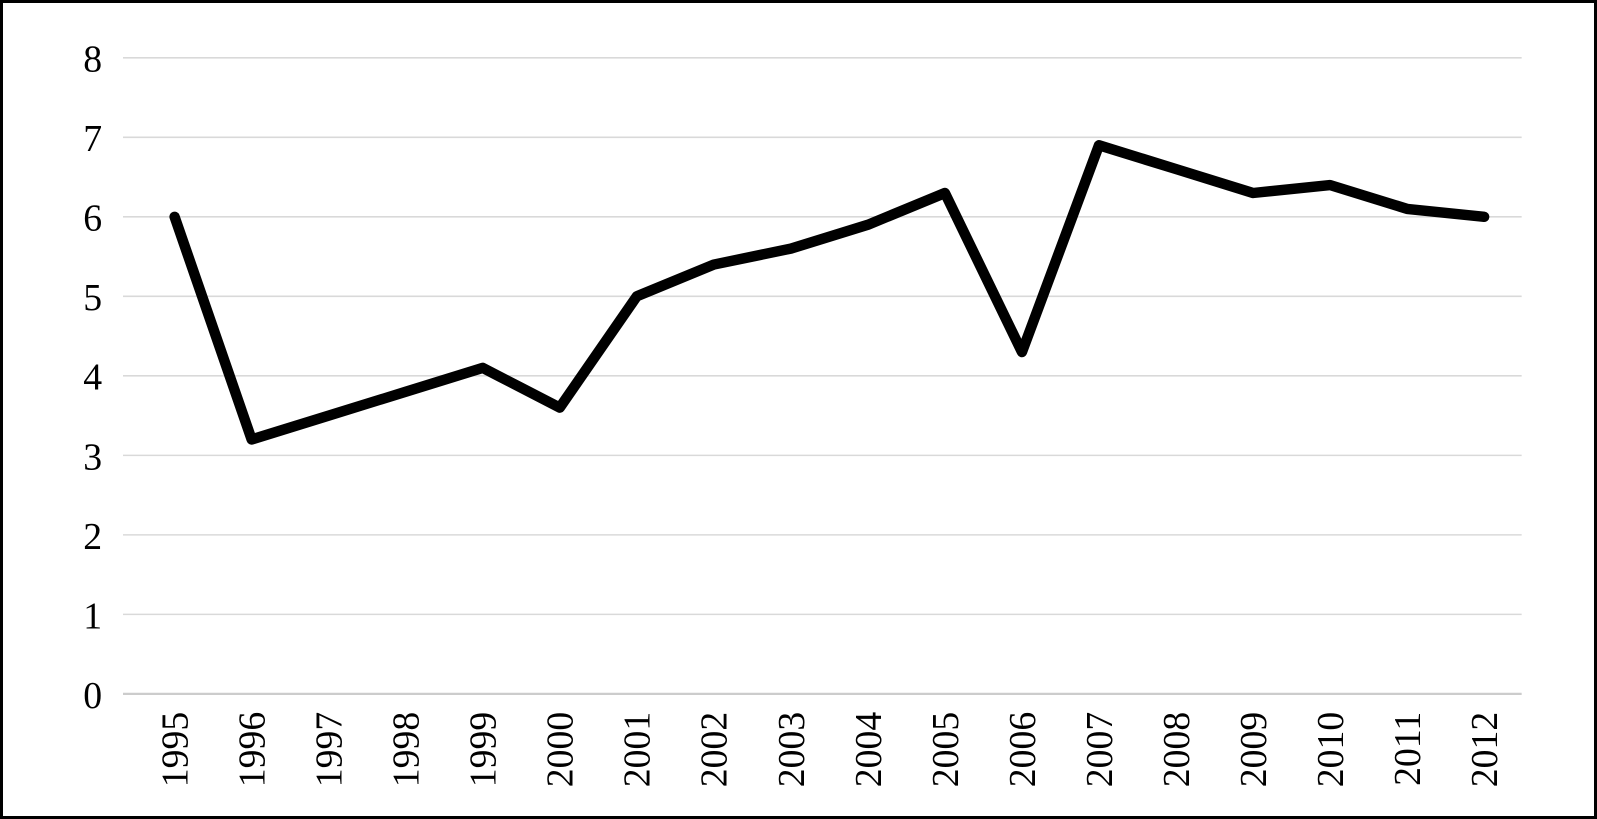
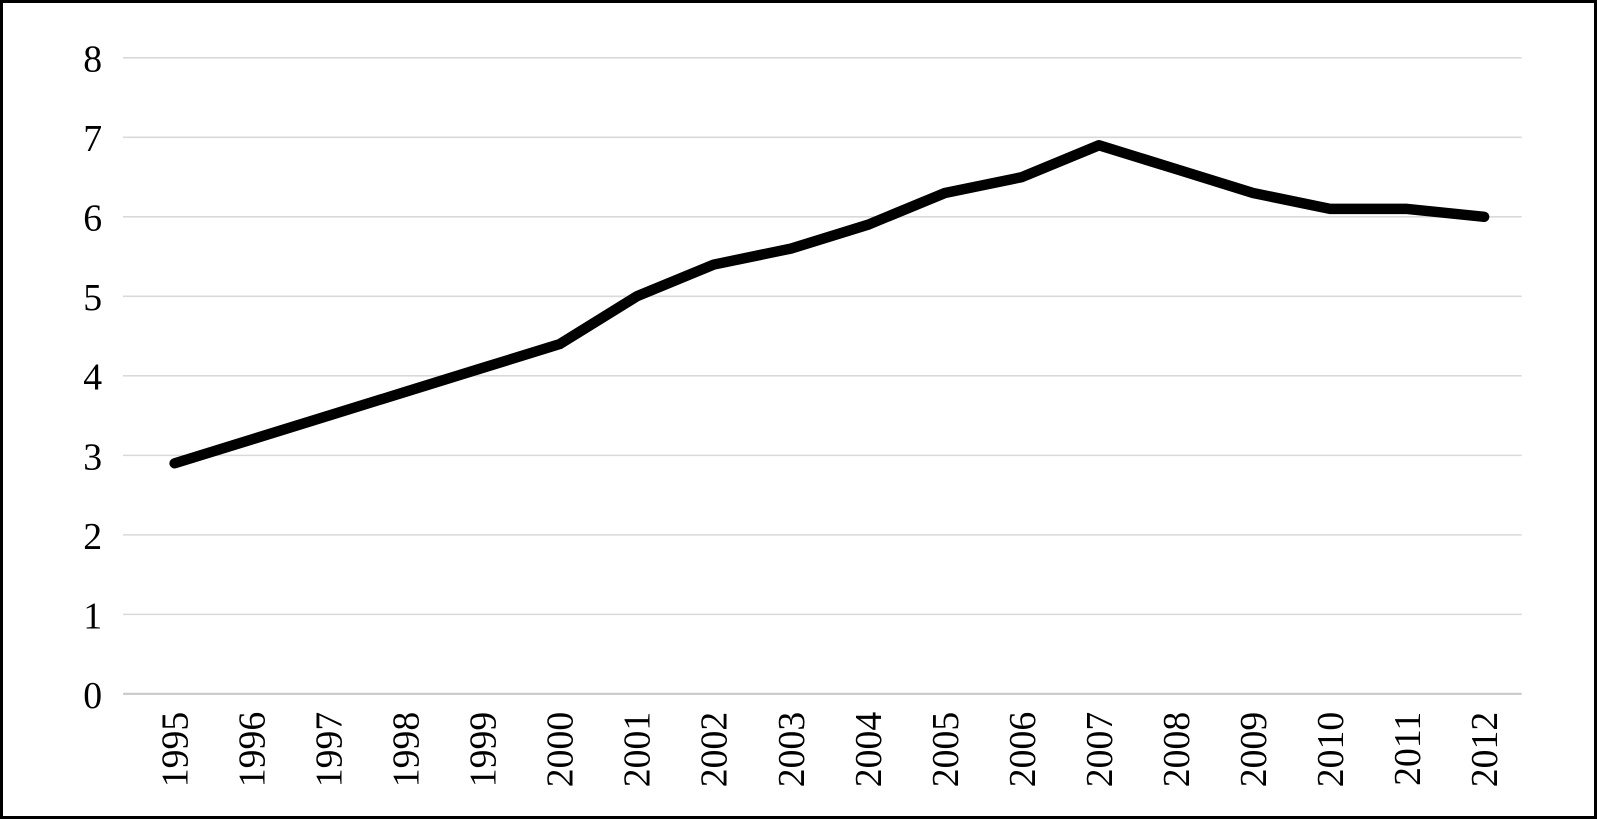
1995: 6.0 -> 2.9
2000: 3.6 -> 4.4
2006: 4.3 -> 6.5
2010: 6.4 -> 6.1
